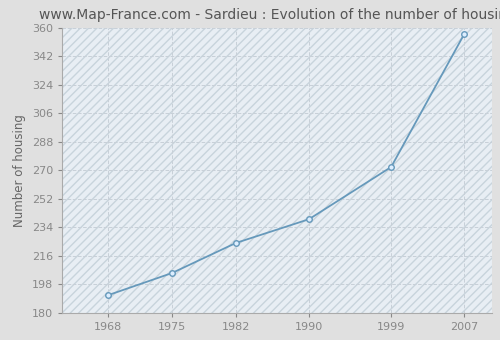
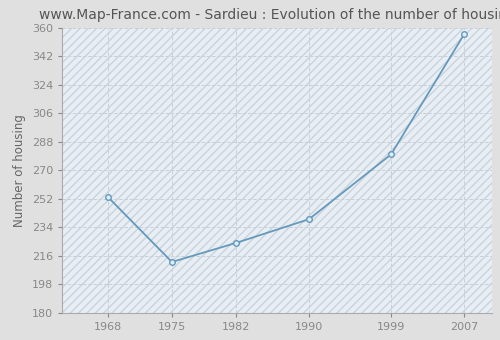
1968: 191 -> 253
1975: 205 -> 212
1999: 272 -> 280
